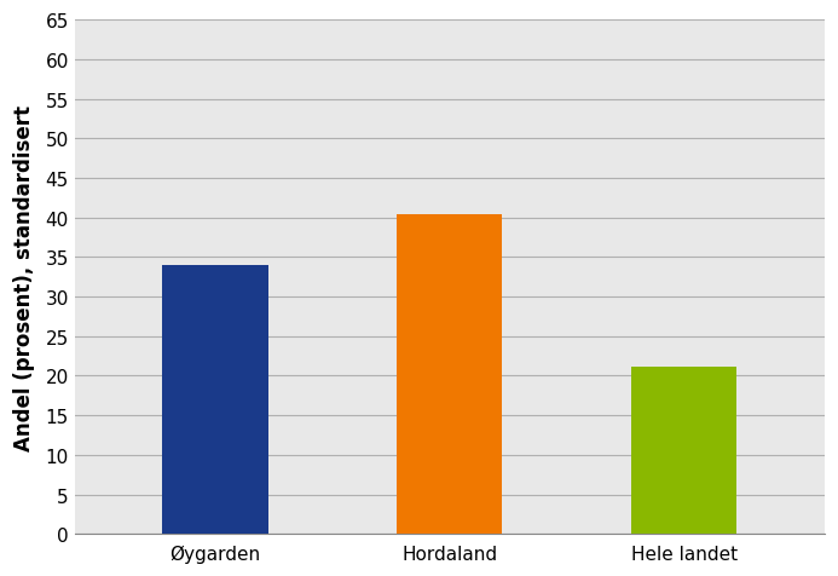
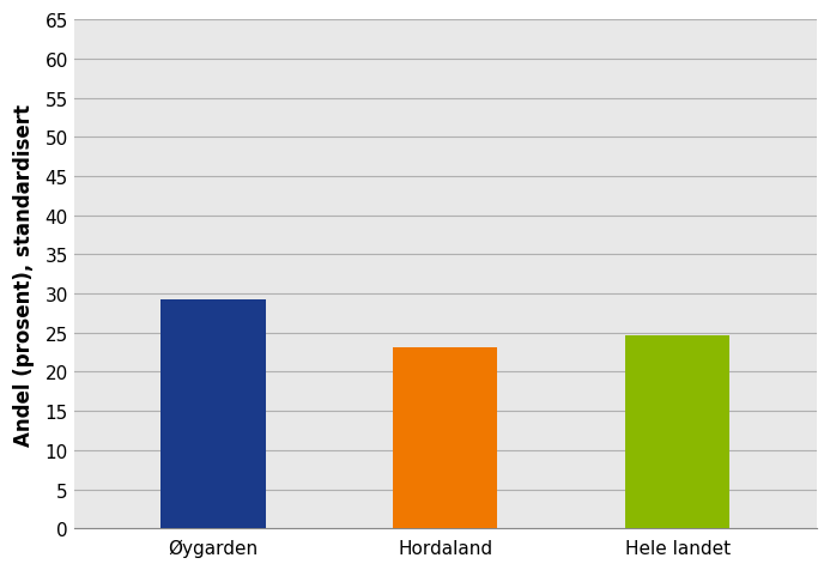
Øygarden: 34.0 -> 29.3
Hordaland: 40.4 -> 23.1
Hele landet: 21.2 -> 24.7
